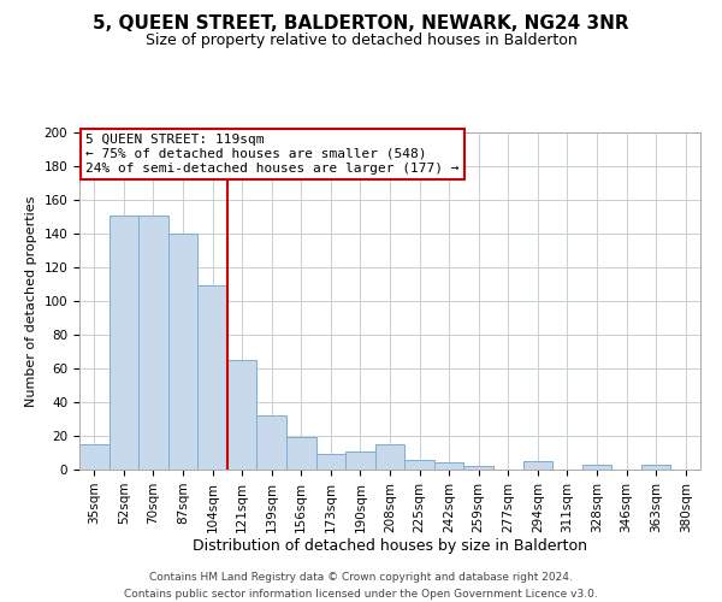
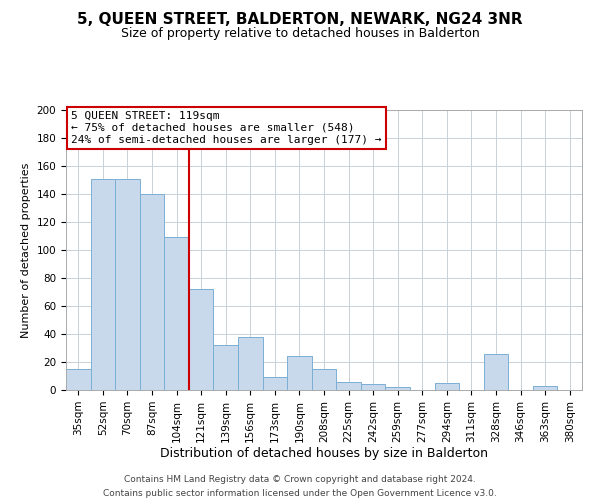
121sqm: 65 -> 72
156sqm: 19 -> 38
190sqm: 11 -> 24
328sqm: 3 -> 26
